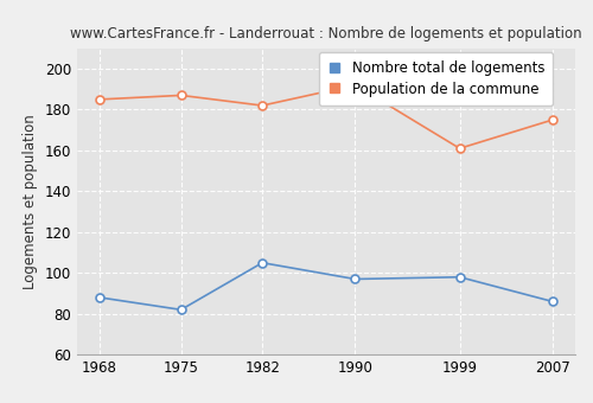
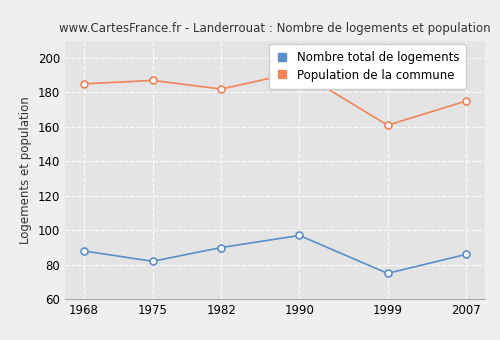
Nombre total de logements/1982: 105 -> 90
Nombre total de logements/1999: 98 -> 75
